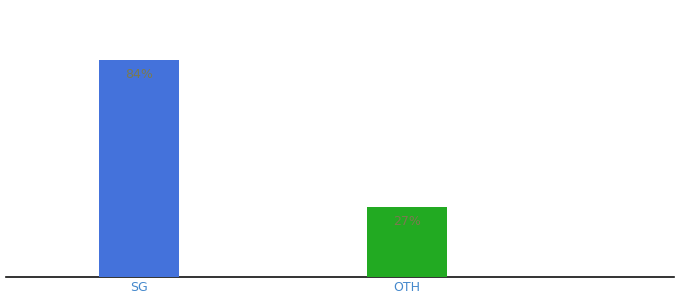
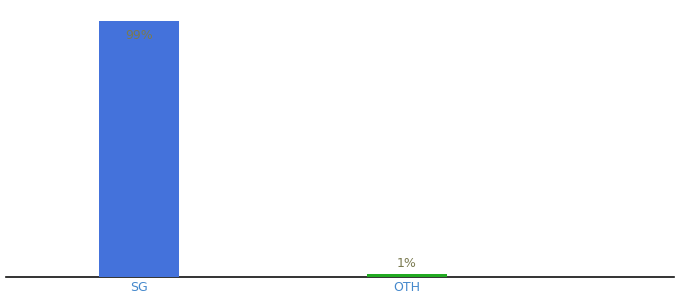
SG: 84% -> 99%
OTH: 27% -> 1%
